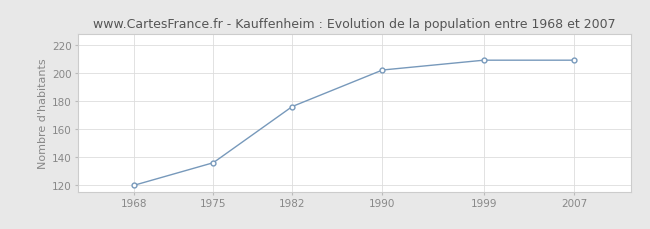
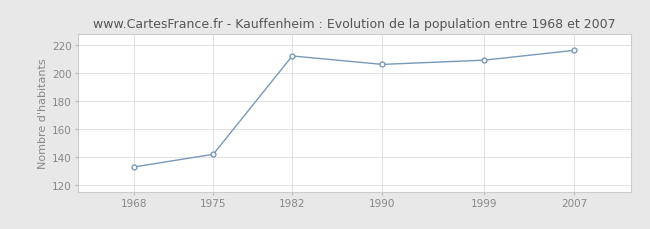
1968: 120 -> 133
1975: 136 -> 142
1982: 176 -> 212
1990: 202 -> 206
2007: 209 -> 216
